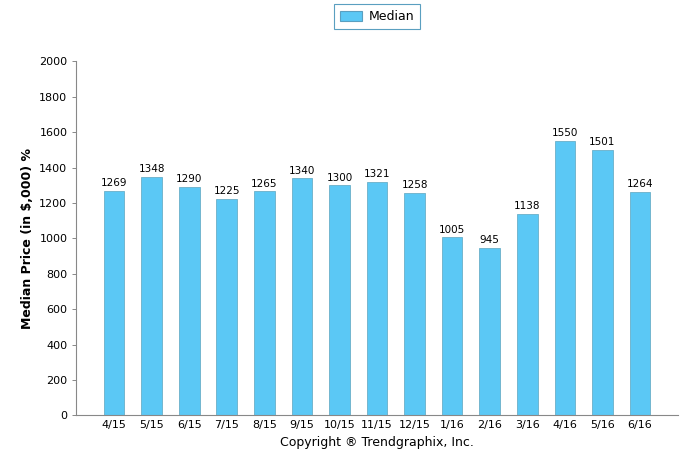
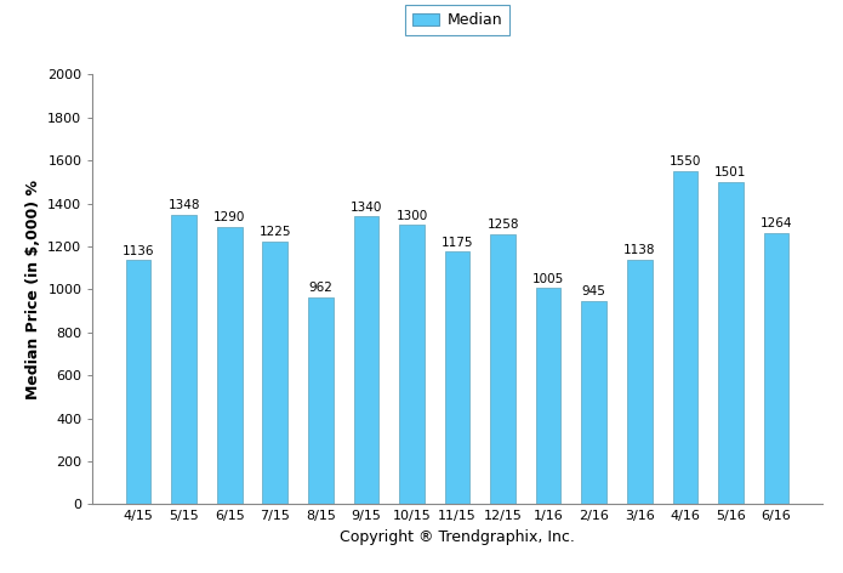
4/15: 1269 -> 1136
8/15: 1265 -> 962
11/15: 1321 -> 1175
